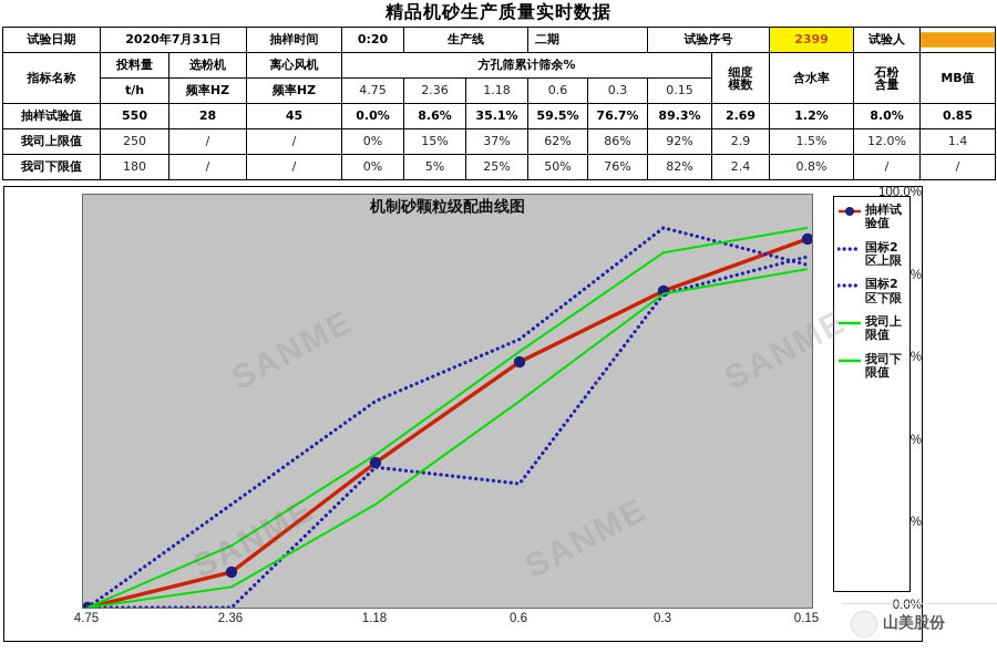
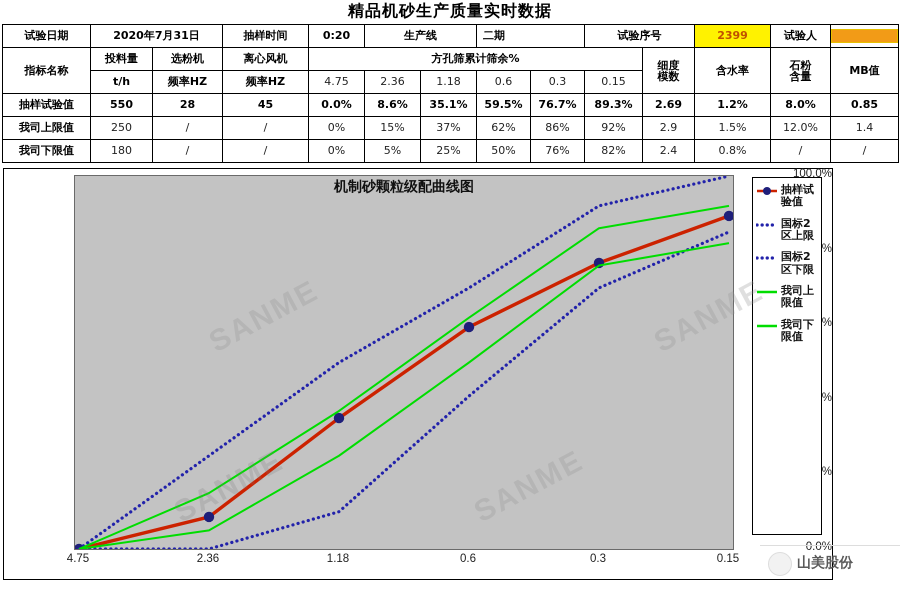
国标2区下限/1.18: 34% -> 10%
国标2区上限/0.6: 65% -> 70%
国标2区下限/0.6: 30% -> 41%
国标2区下限/0.3: 76% -> 70%
国标2区上限/0.15: 83% -> 100%
